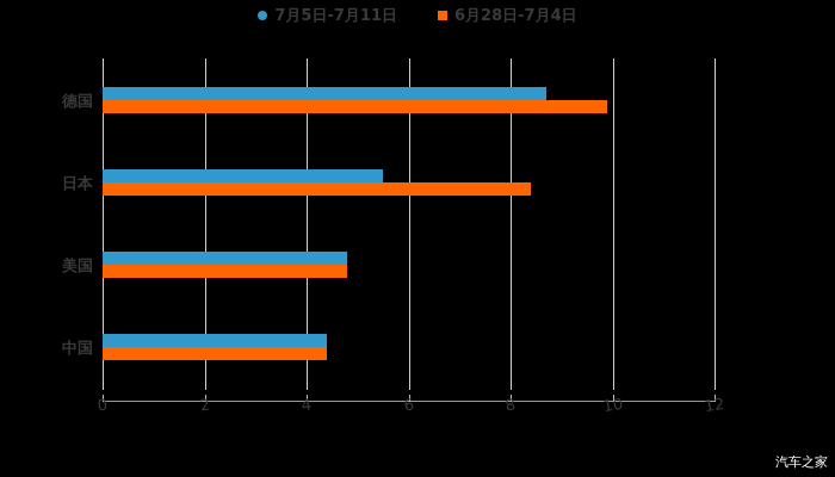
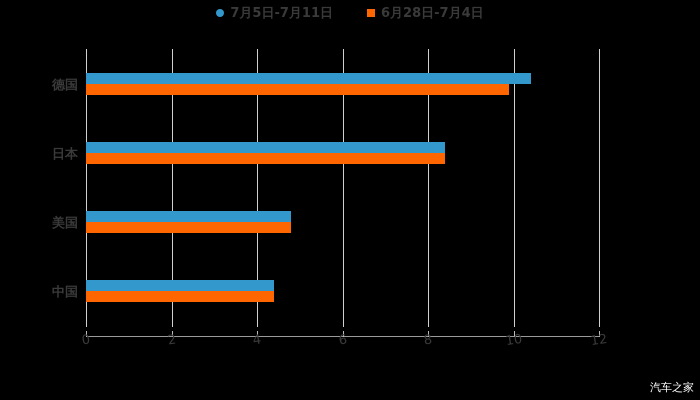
7月5日-7月11日/德国: 8.7 -> 10.4
7月5日-7月11日/日本: 5.5 -> 8.4
